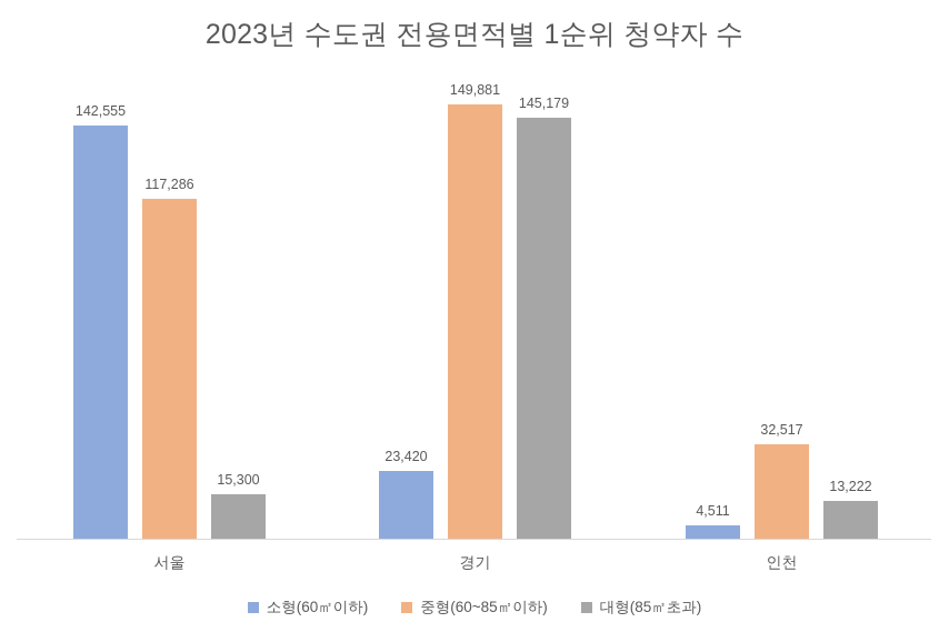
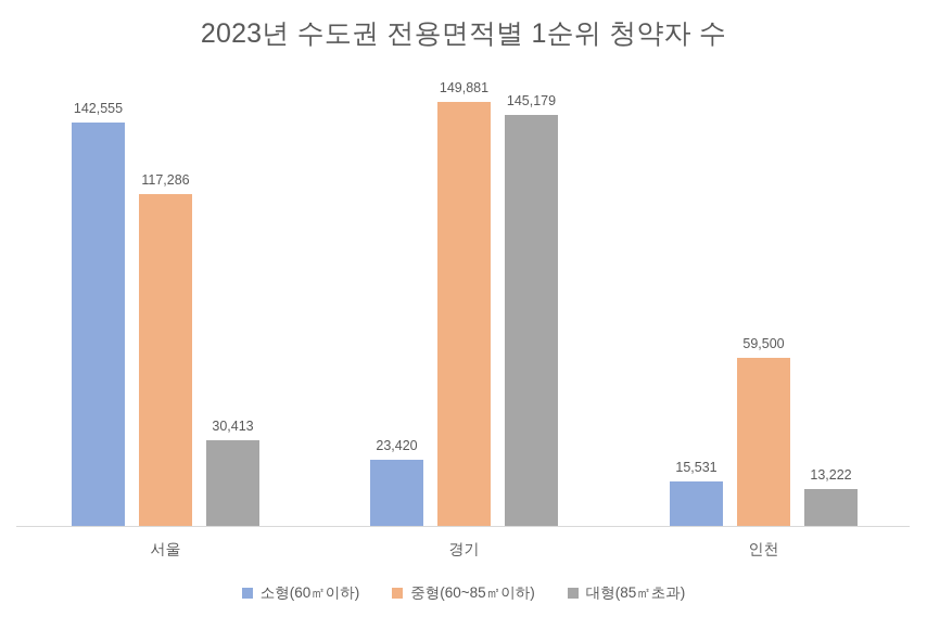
대형(85㎡초과)/서울: 15,300 -> 30,413
소형(60㎡이하)/인천: 4,511 -> 15,531
중형(60~85㎡이하)/인천: 32,517 -> 59,500
